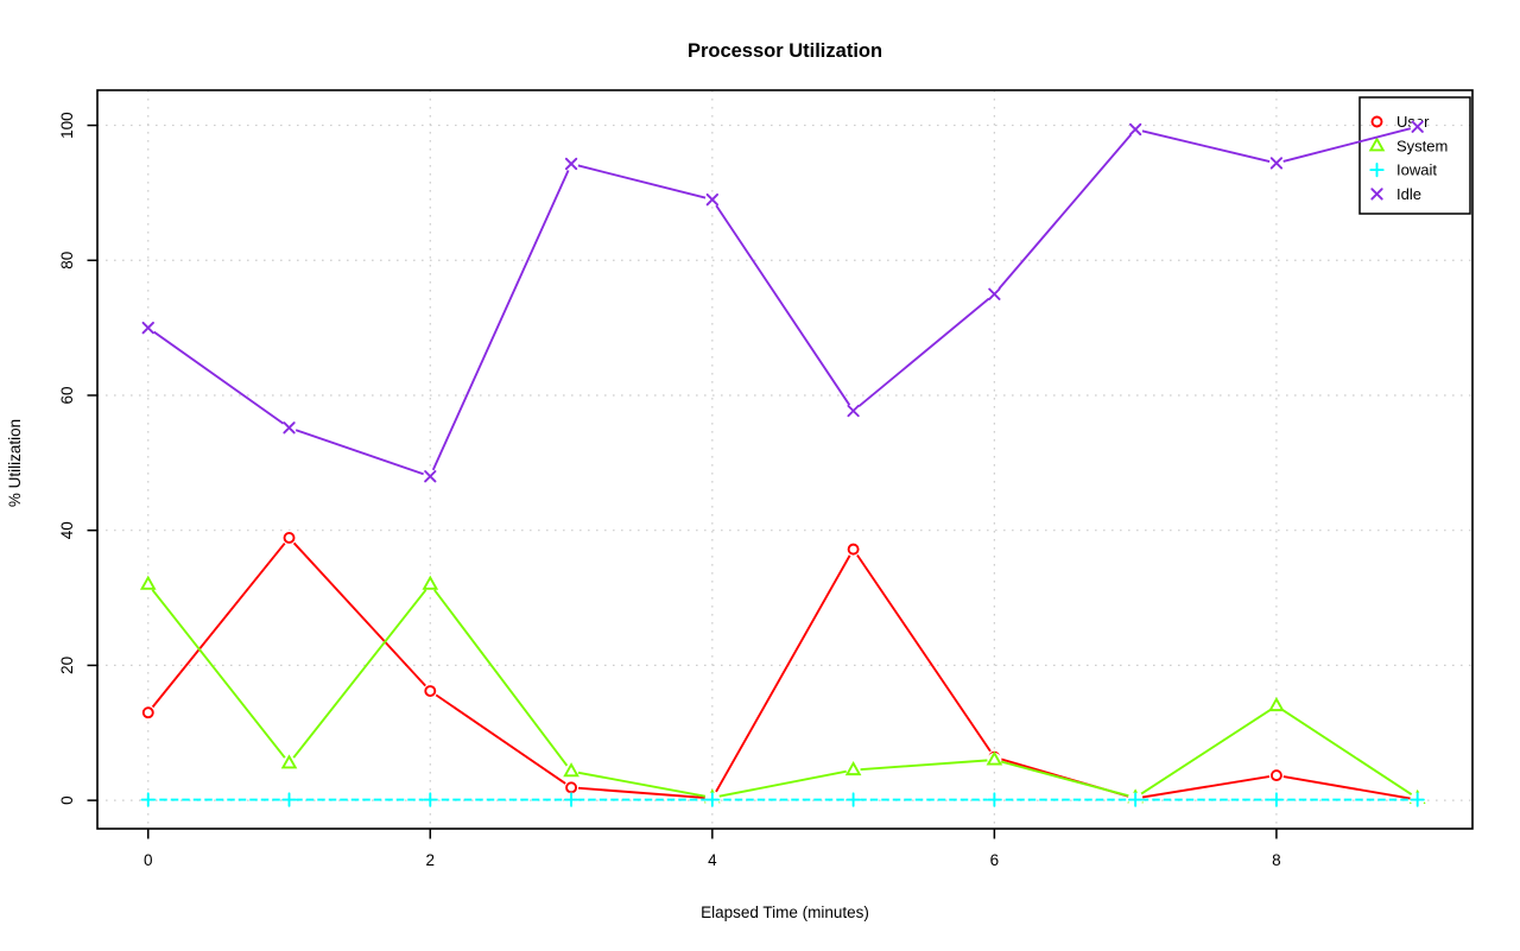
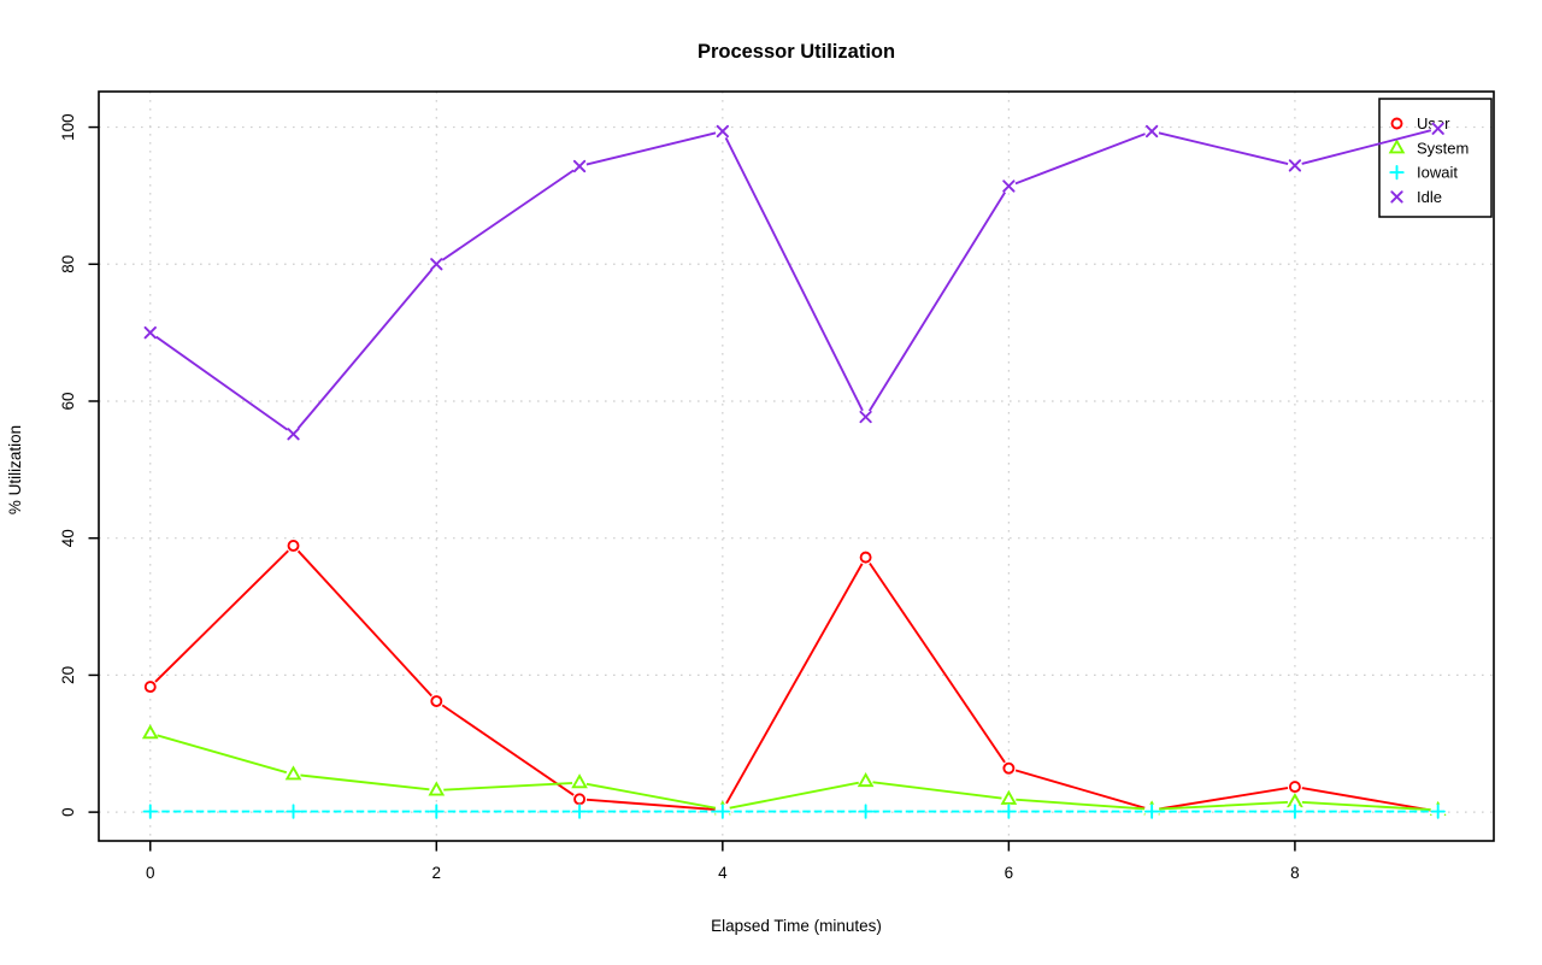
User/0: 13 -> 18
System/0: 32 -> 12
System/2: 32 -> 3
Idle/2: 48 -> 80
Idle/4: 89 -> 99
System/6: 6 -> 2
Idle/6: 75 -> 91
System/8: 14 -> 2
